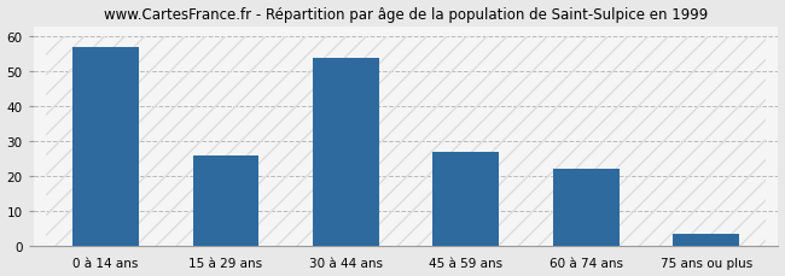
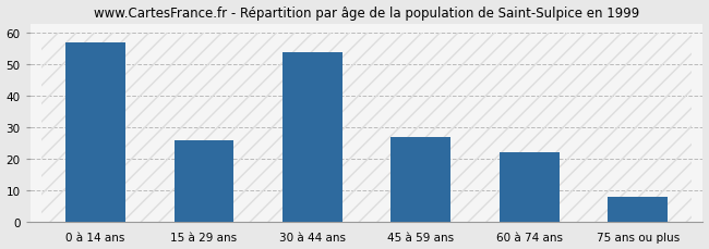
75 ans ou plus: 3.5 -> 8.0
